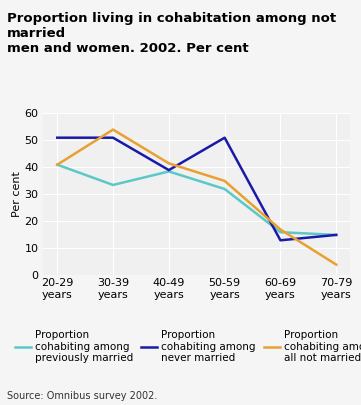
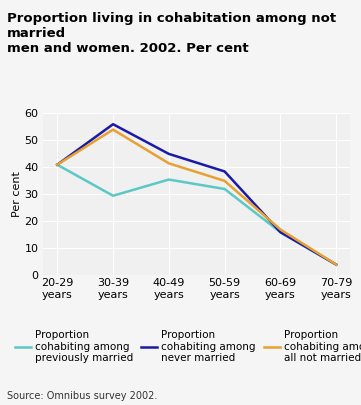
Proportion cohabiting among never married/20-29 years: 51.0 -> 41.0
Proportion cohabiting among previously married/30-39 years: 33.5 -> 29.5
Proportion cohabiting among never married/30-39 years: 51.0 -> 56.0
Proportion cohabiting among previously married/40-49 years: 38.5 -> 35.5
Proportion cohabiting among never married/40-49 years: 39.0 -> 45.0
Proportion cohabiting among never married/50-59 years: 51.0 -> 38.5
Proportion cohabiting among never married/60-69 years: 13.0 -> 16.0
Proportion cohabiting among previously married/70-79 years: 15.0 -> 4.0
Proportion cohabiting among never married/70-79 years: 15.0 -> 4.0
